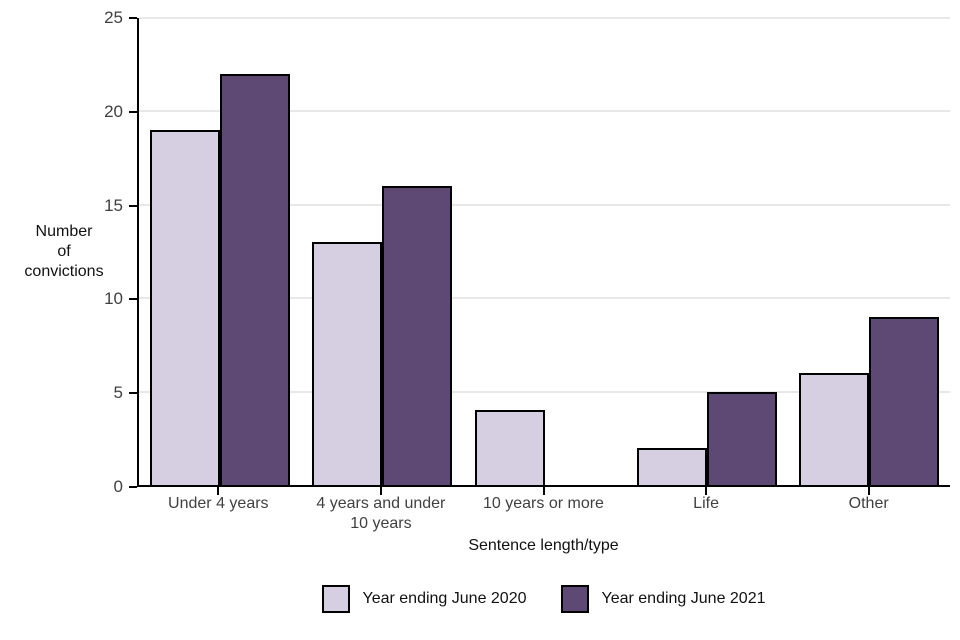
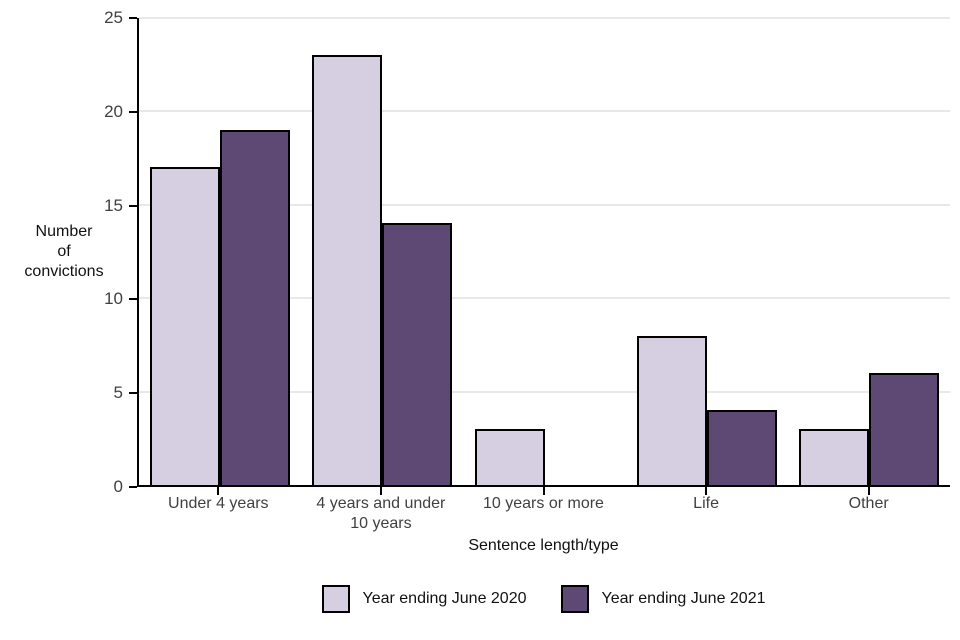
Year ending June 2020/Under 4 years: 19 -> 17
Year ending June 2021/Under 4 years: 22 -> 19
Year ending June 2020/4 years and under 10 years: 13 -> 23
Year ending June 2021/4 years and under 10 years: 16 -> 14
Year ending June 2020/10 years or more: 4 -> 3
Year ending June 2020/Life: 2 -> 8
Year ending June 2021/Life: 5 -> 4
Year ending June 2020/Other: 6 -> 3
Year ending June 2021/Other: 9 -> 6
